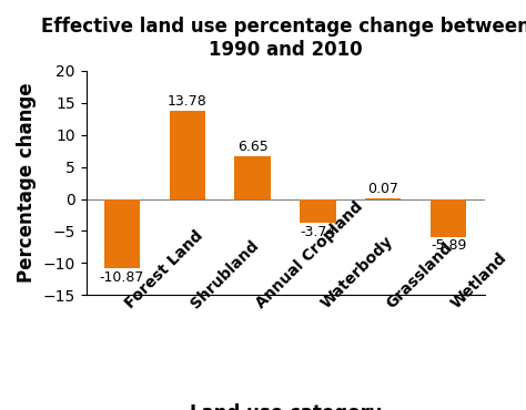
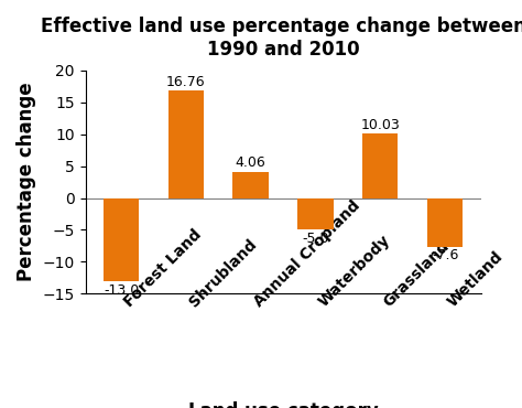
Forest Land: -10.9 -> -13.0
Shrubland: 13.78 -> 16.76
Annual Cropland: 6.65 -> 4.06
Waterbody: -3.7 -> -5.0
Grassland: 0.07 -> 10.03
Wetland: -5.9 -> -7.6
